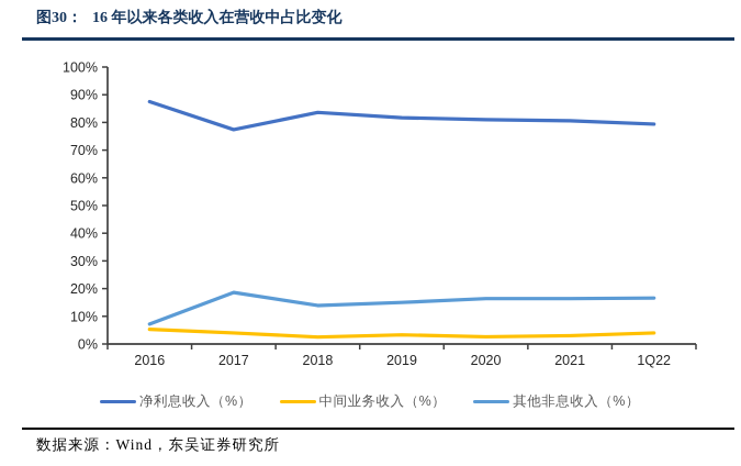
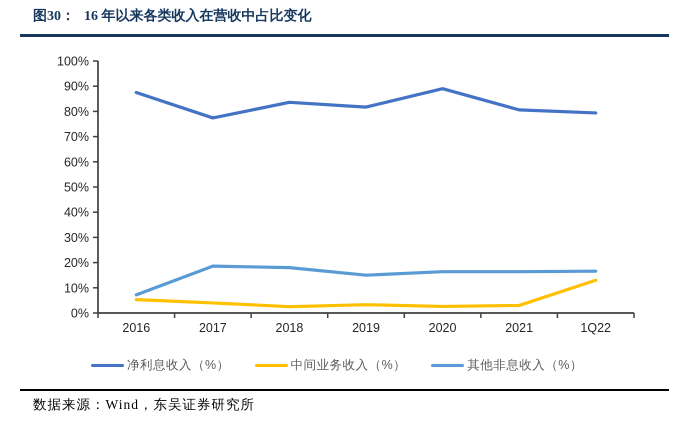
其他非息收入（%）/2018: 14% -> 18%
净利息收入（%）/2020: 81% -> 89%
中间业务收入（%）/1Q22: 4% -> 13%
